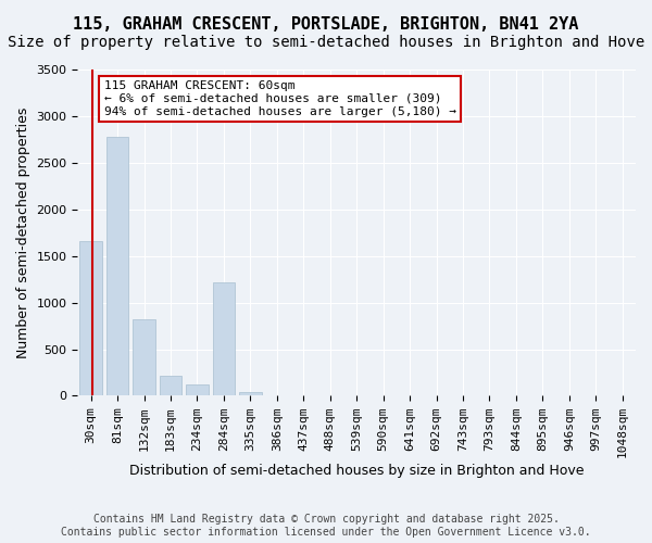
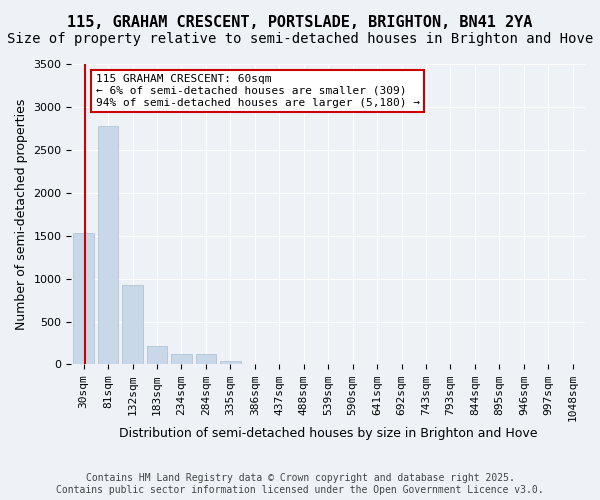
30sqm: 1660 -> 1530
132sqm: 820 -> 930
284sqm: 1220 -> 120
